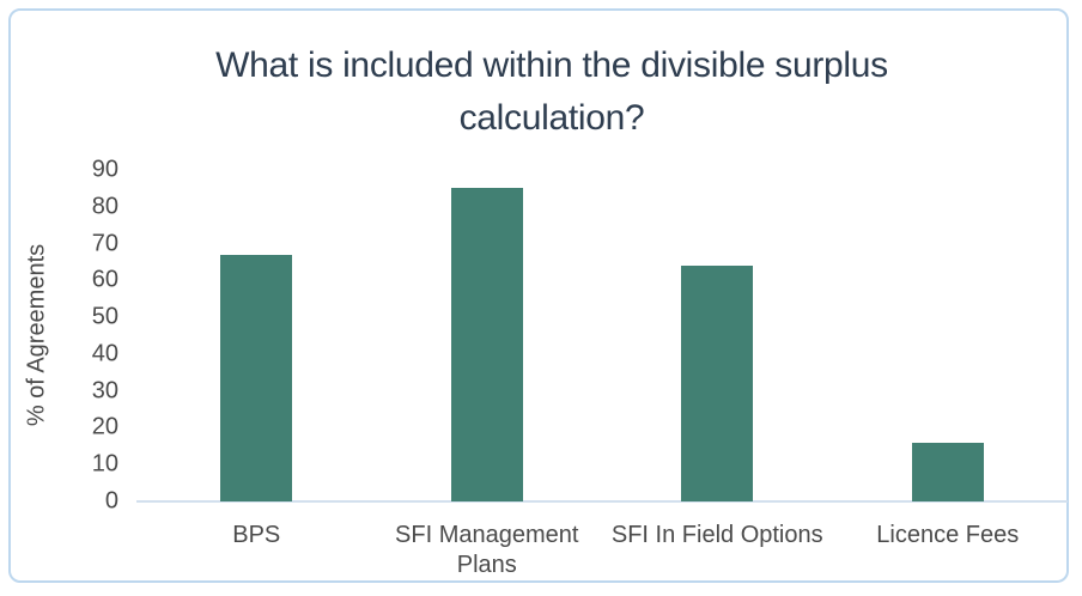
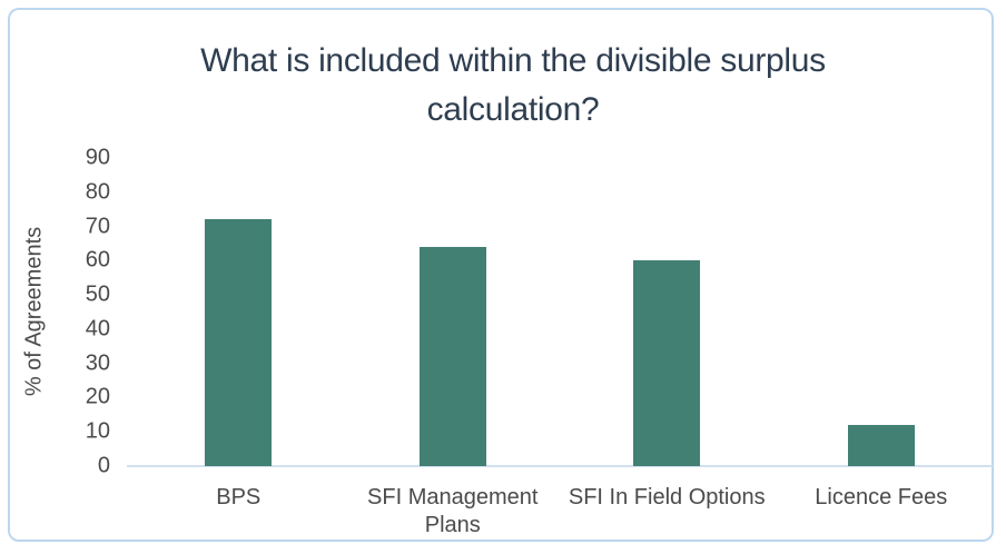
BPS: 67 -> 72
SFI Management Plans: 85 -> 64
SFI In Field Options: 64 -> 60
Licence Fees: 16 -> 12
